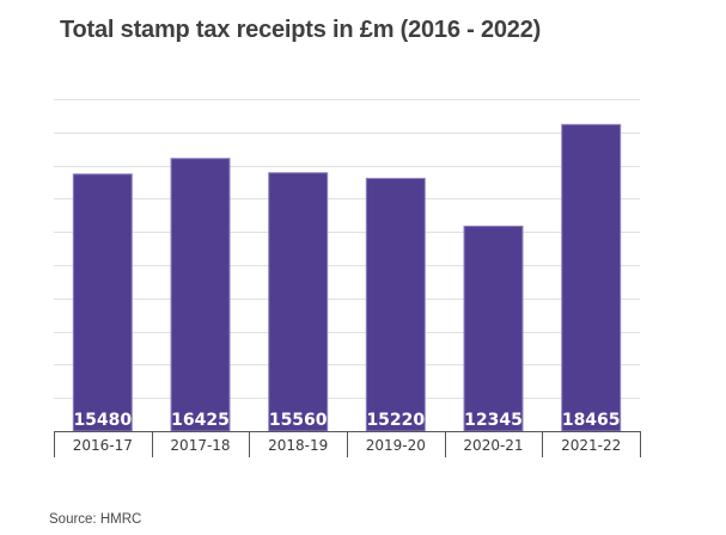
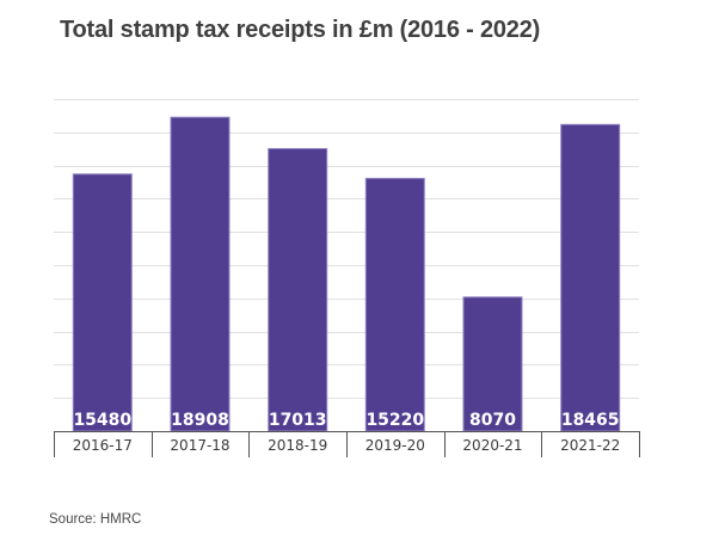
2017-18: 16425 -> 18908
2018-19: 15560 -> 17013
2020-21: 12345 -> 8070
